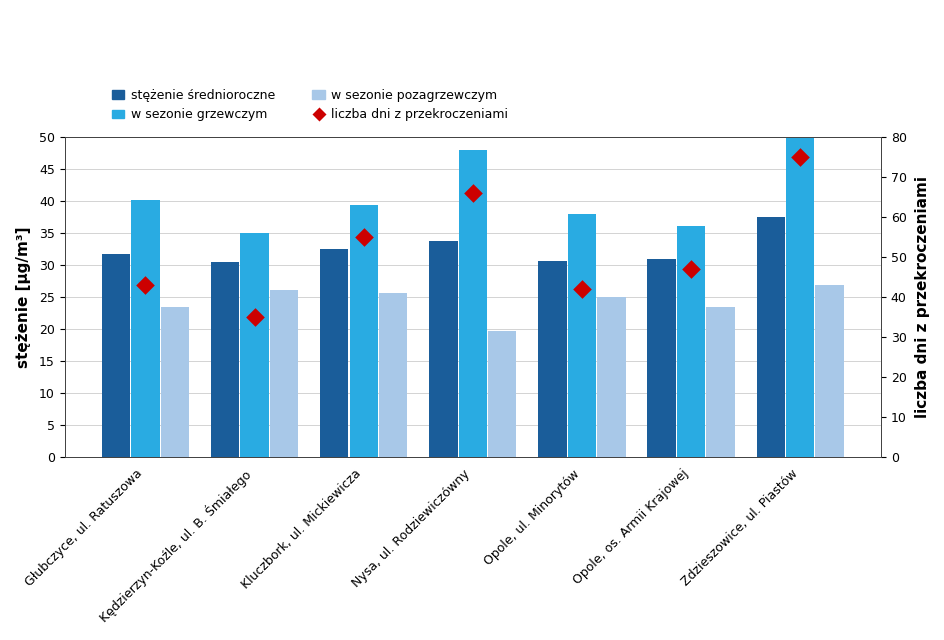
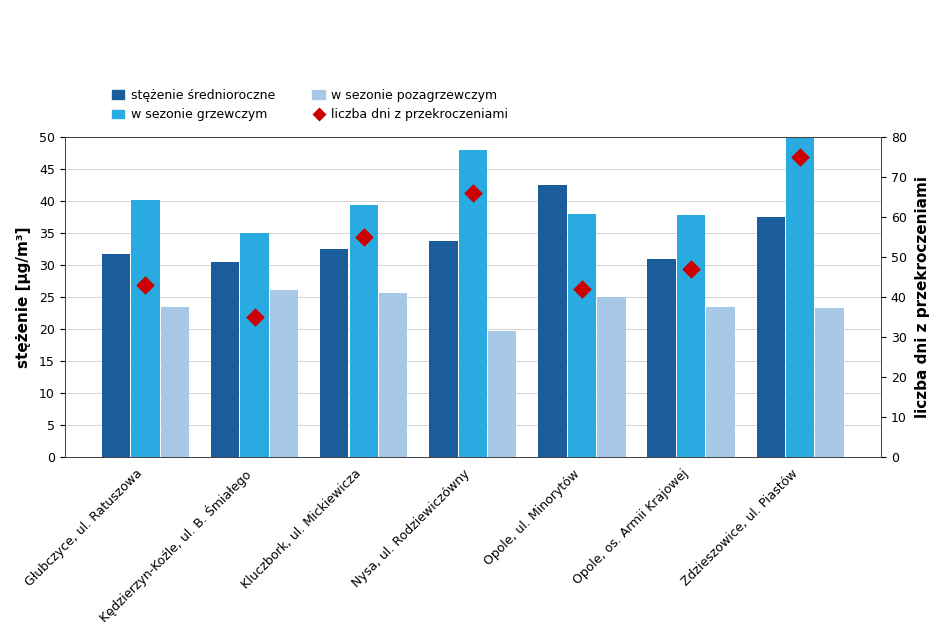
stężenie średnioroczne/Opole, ul. Minorytów: 30.7 -> 42.6
w sezonie grzewczym/Opole, os. Armii Krajowej: 36.2 -> 37.8
w sezonie pozagrzewczym/Zdzieszowice, ul. Piastów: 27.0 -> 23.4
